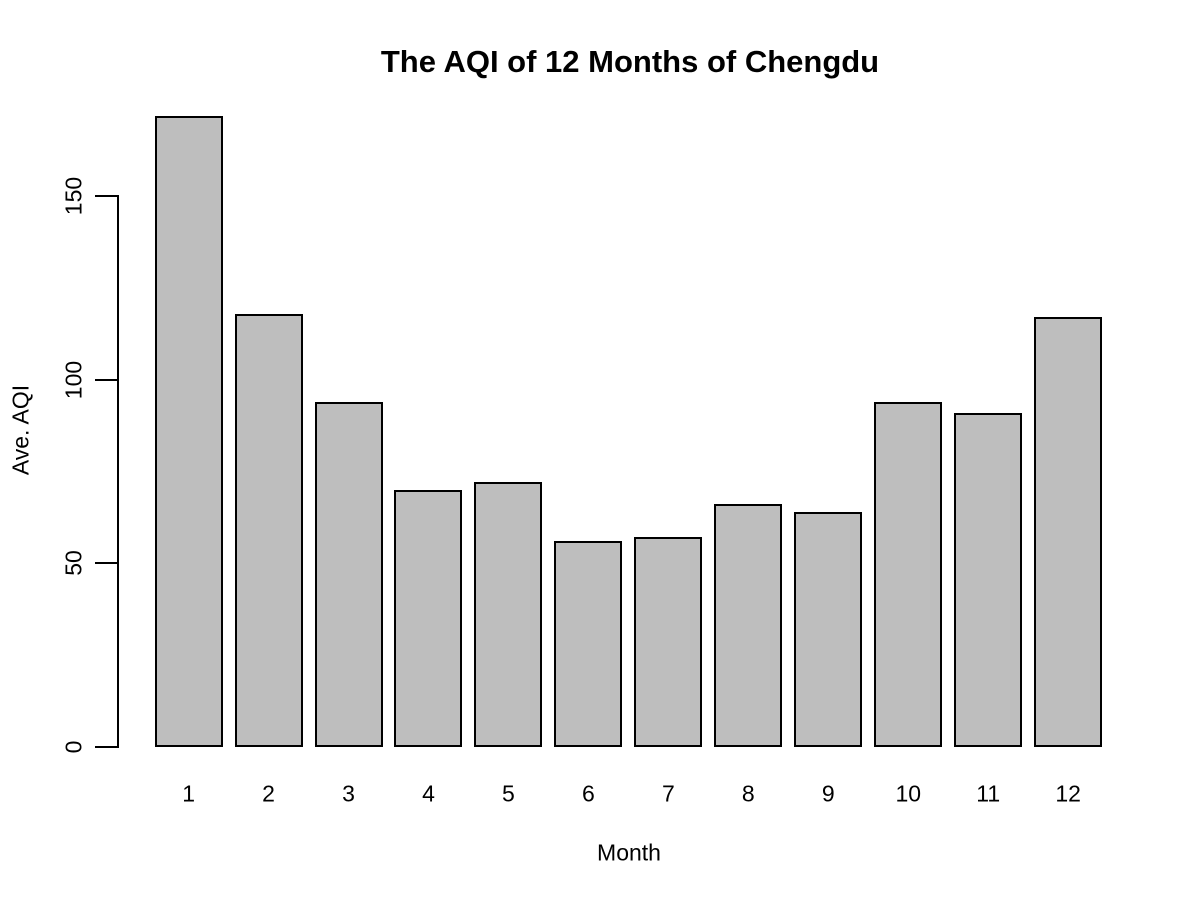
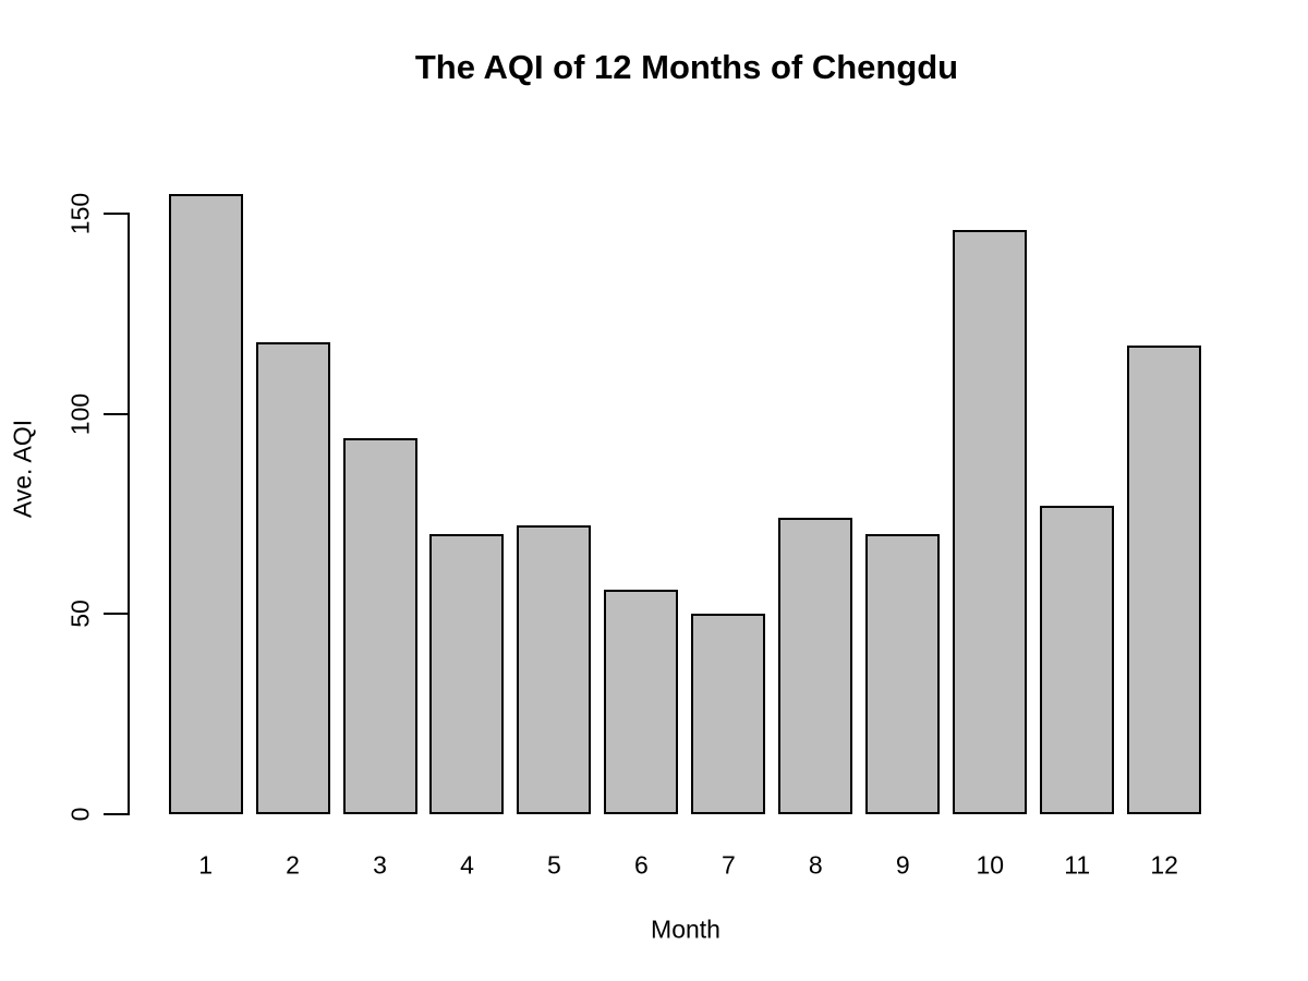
1: 172 -> 155
7: 57 -> 50
8: 66 -> 74
9: 64 -> 70
10: 94 -> 146
11: 91 -> 77
